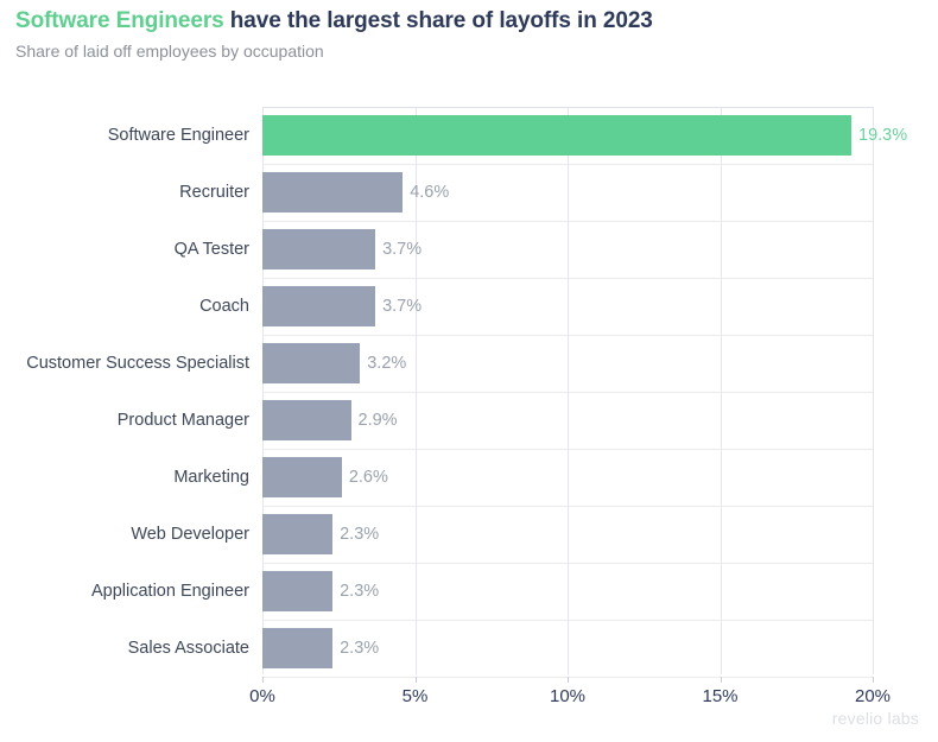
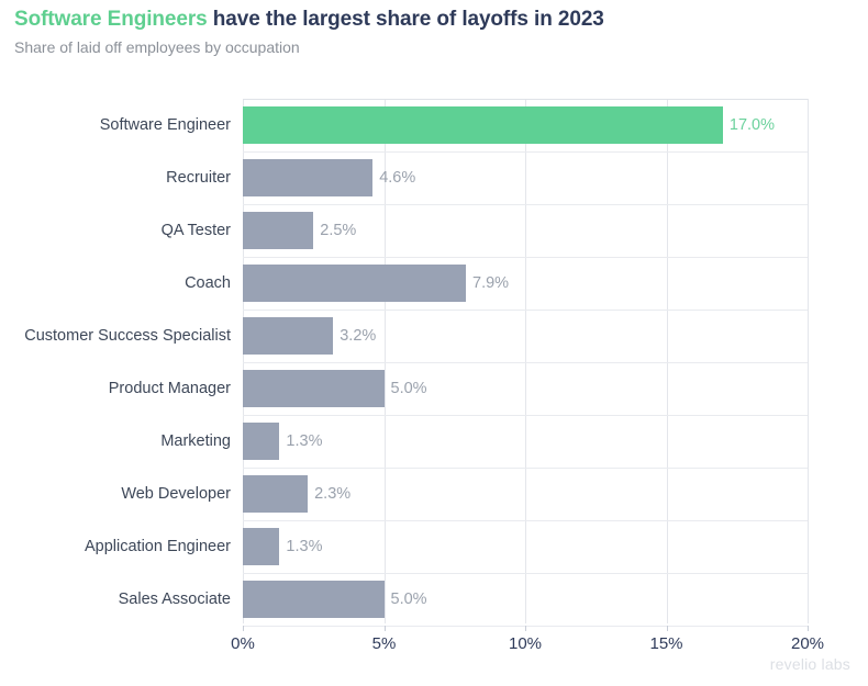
Software Engineer: 19.3% -> 17.0%
QA Tester: 3.7% -> 2.5%
Coach: 3.7% -> 7.9%
Product Manager: 2.9% -> 5.0%
Marketing: 2.6% -> 1.3%
Application Engineer: 2.3% -> 1.3%
Sales Associate: 2.3% -> 5.0%
